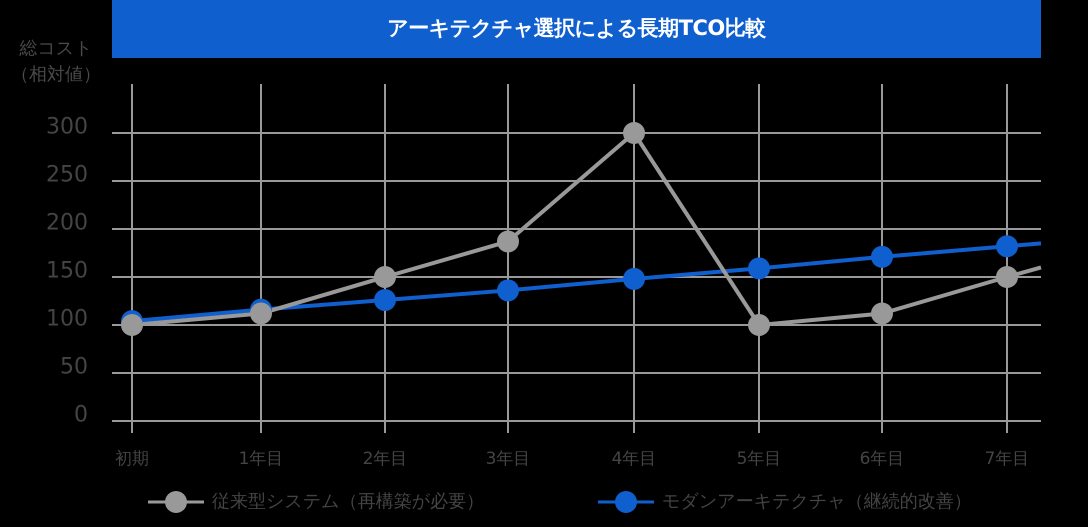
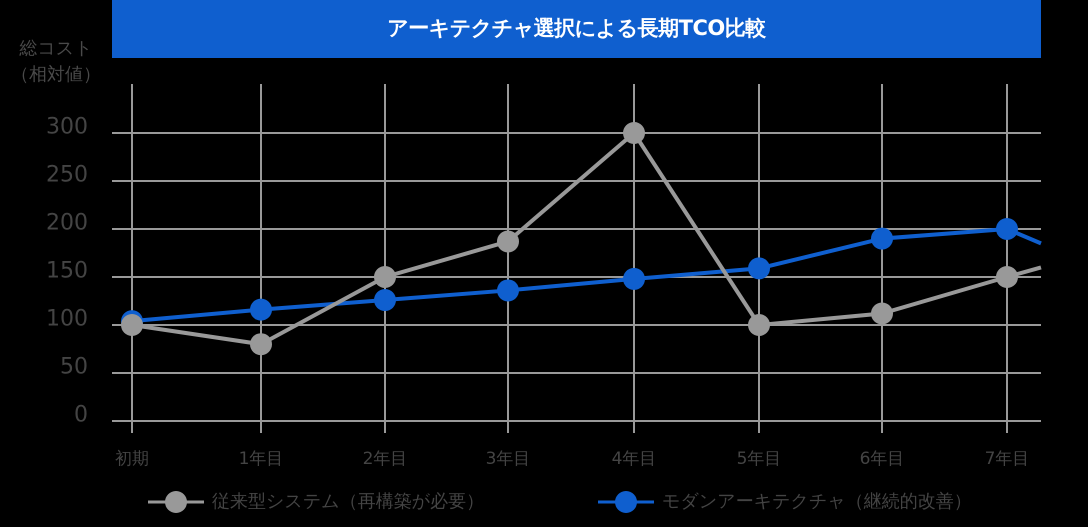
従来型システム（再構築が必要）/1年目: 110 -> 80
モダンアーキテクチャ（継続的改善）/6年目: 170 -> 190
モダンアーキテクチャ（継続的改善）/7年目: 180 -> 200
